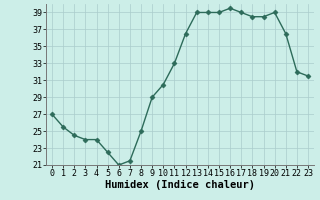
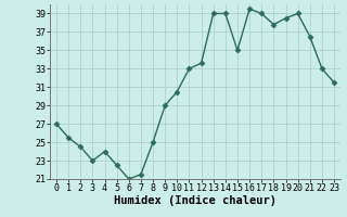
3: 24.0 -> 23.0
12: 36.5 -> 33.6
15: 39.0 -> 35.0
18: 38.5 -> 37.8
22: 32.0 -> 33.0
